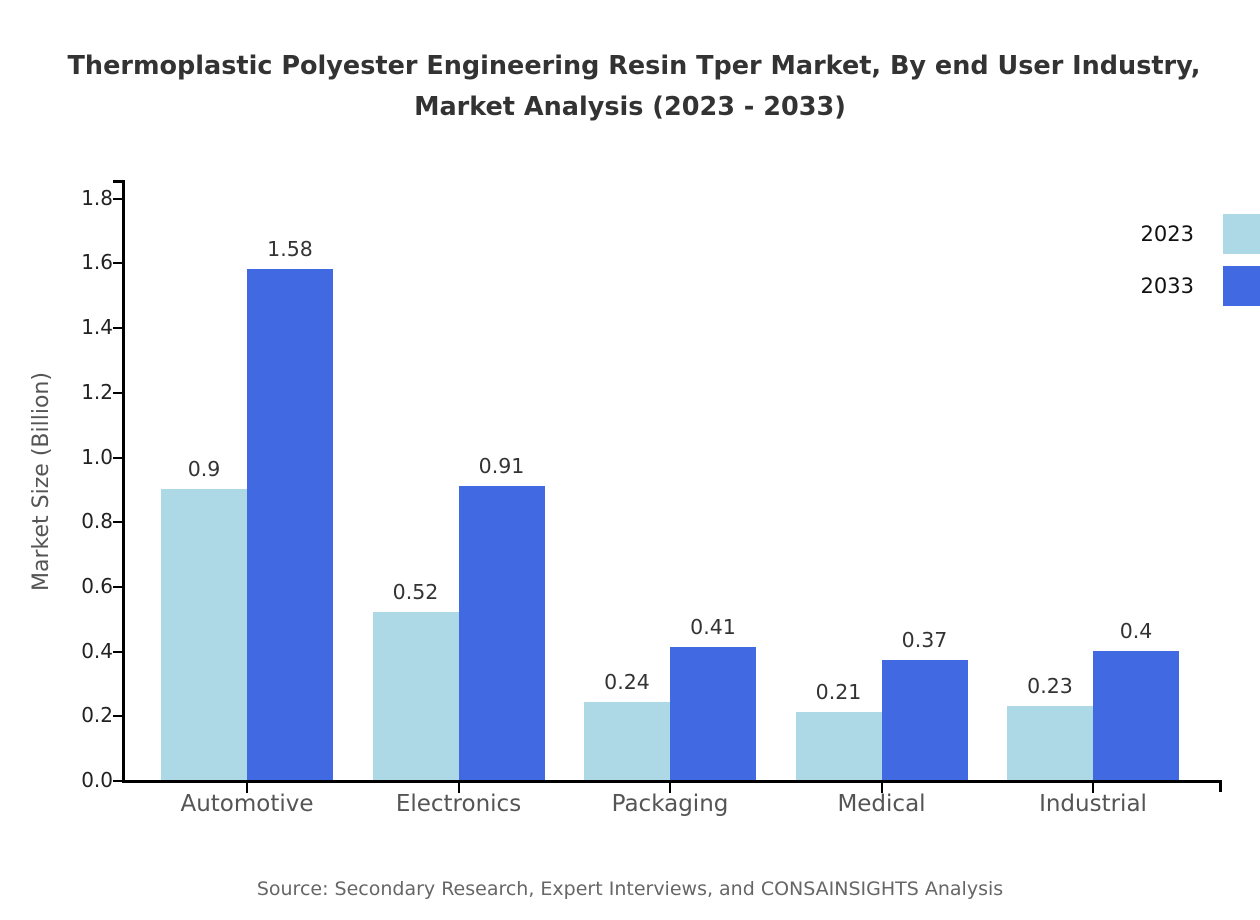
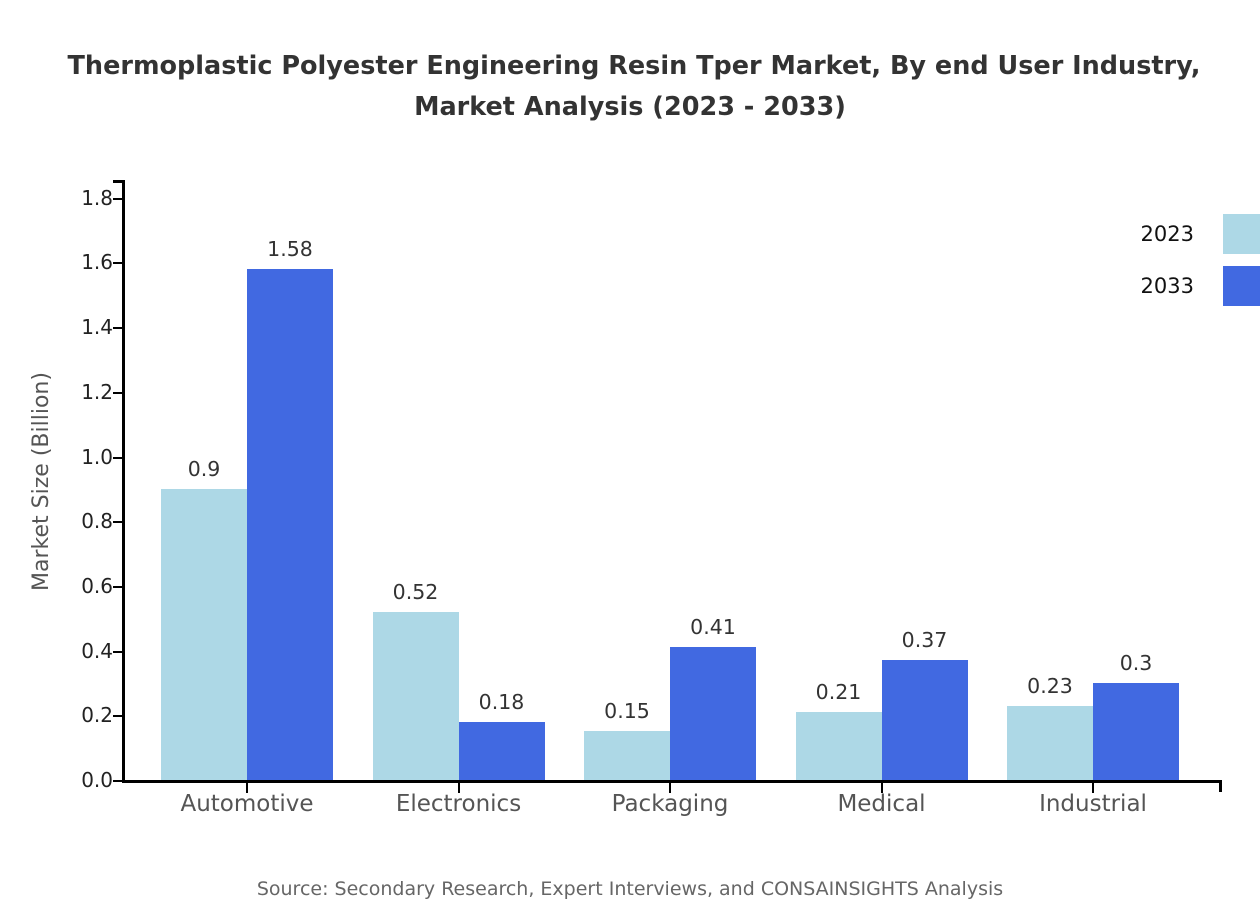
2033/Electronics: 0.91 -> 0.18
2023/Packaging: 0.24 -> 0.15
2033/Industrial: 0.4 -> 0.3
